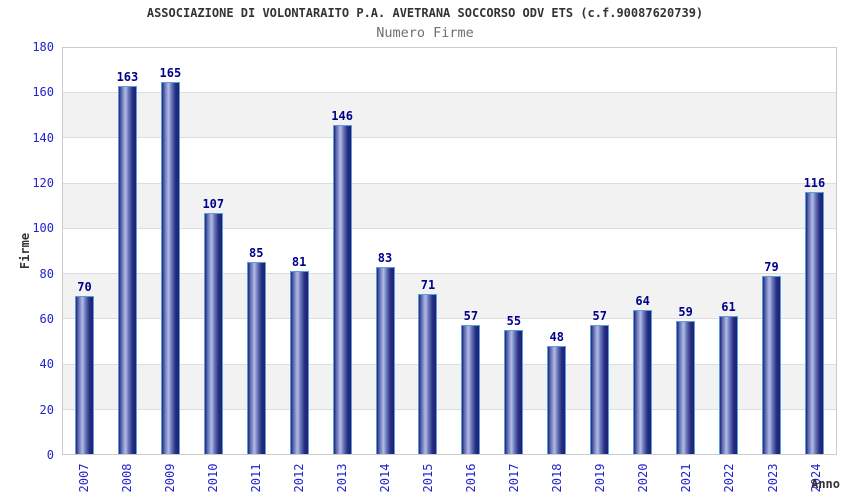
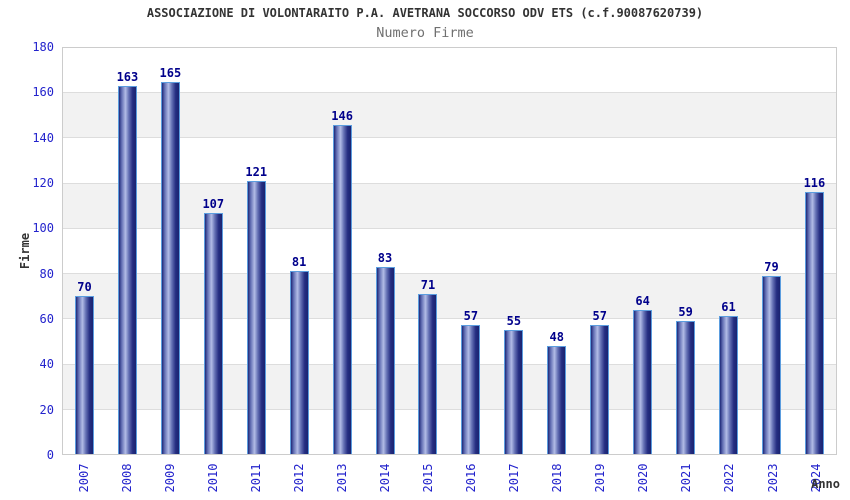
2011: 85 -> 121
